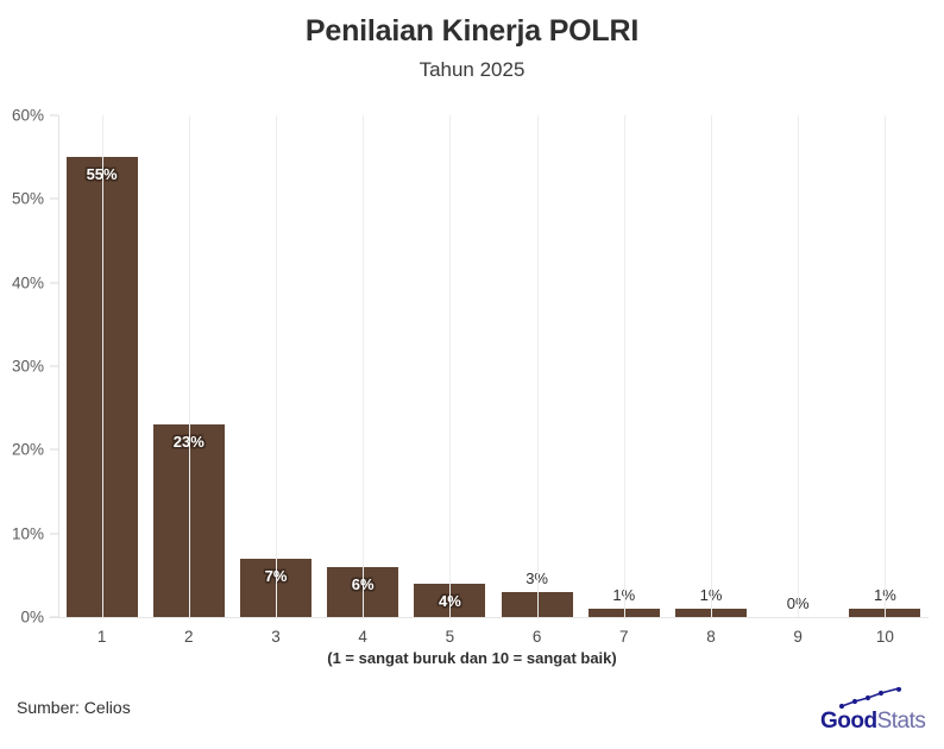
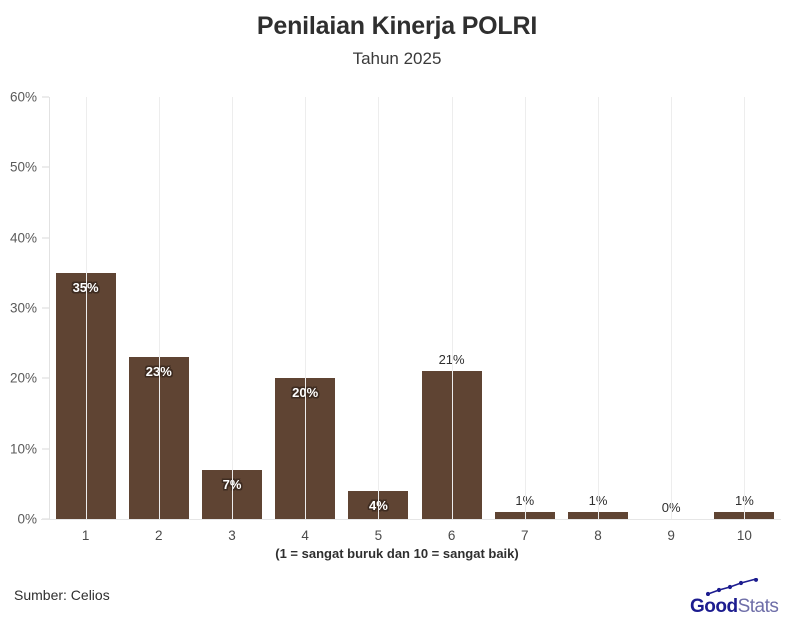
1: 55% -> 35%
4: 6% -> 20%
6: 3% -> 21%
